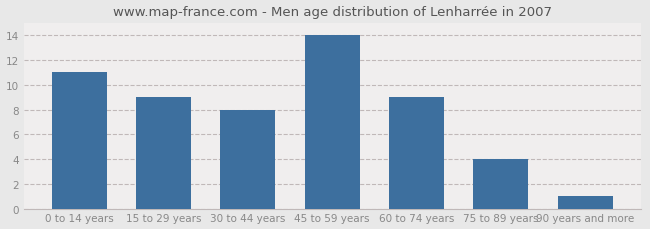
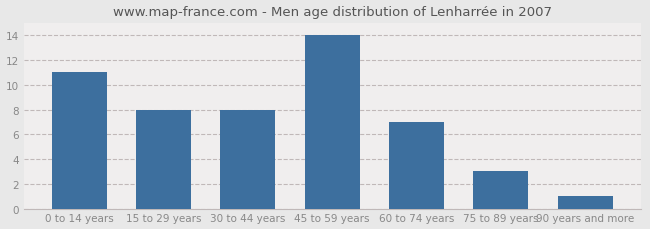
15 to 29 years: 9 -> 8
60 to 74 years: 9 -> 7
75 to 89 years: 4 -> 3
